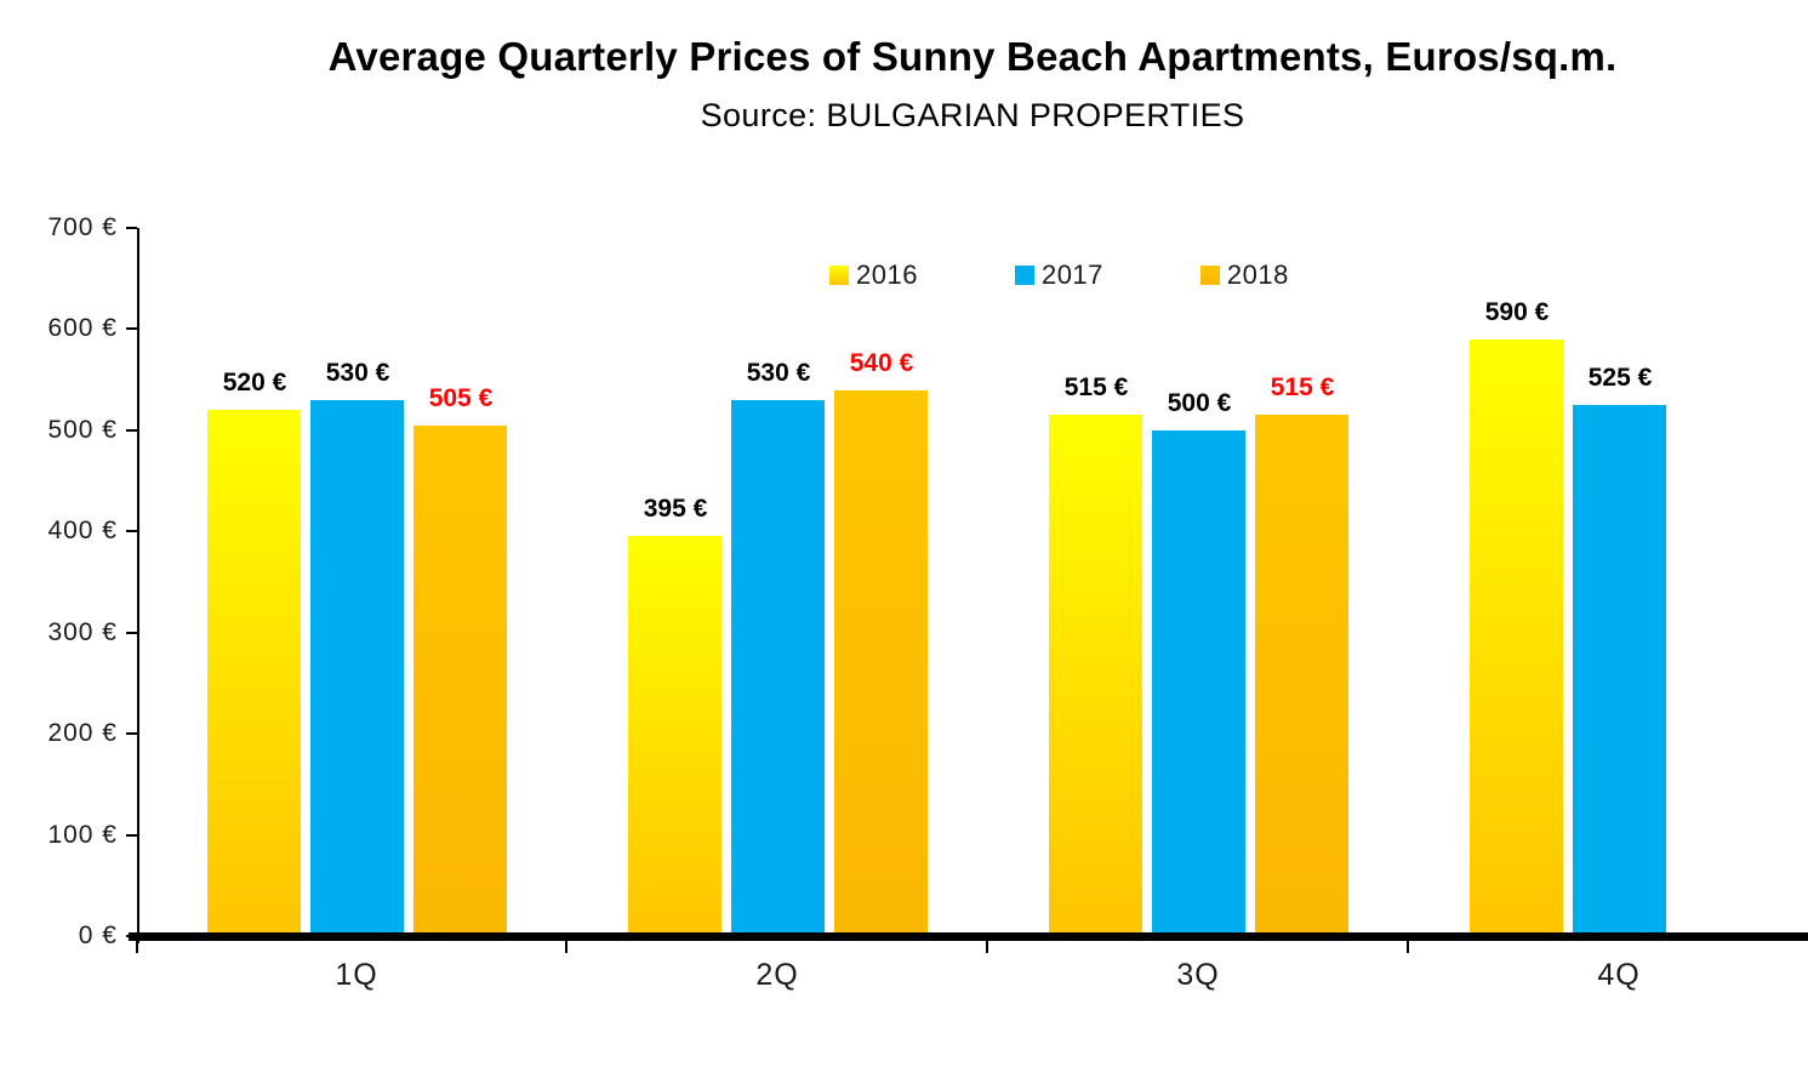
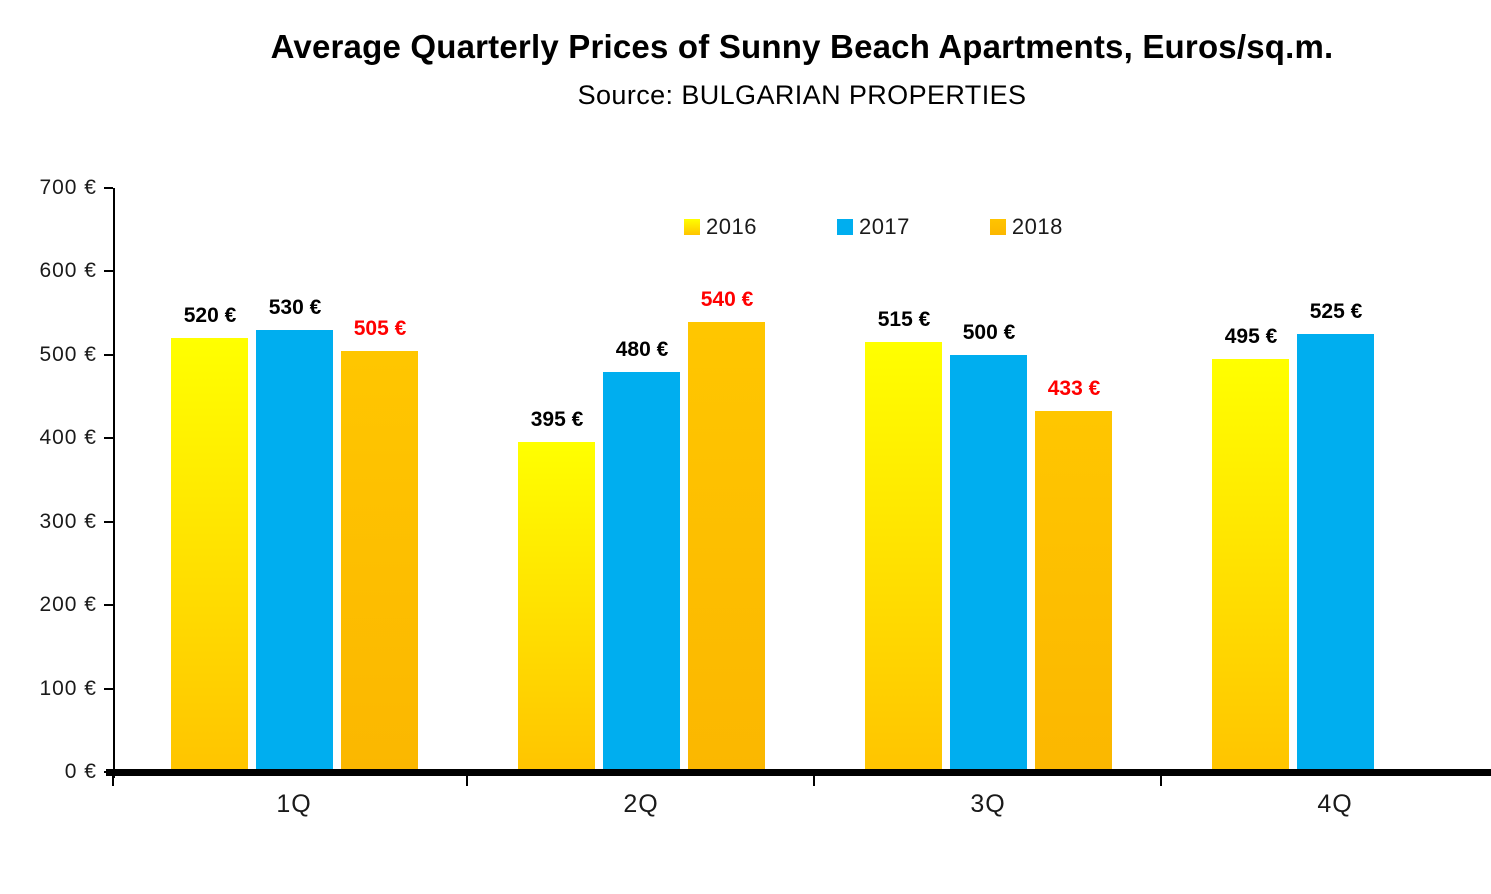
2017/2Q: 530 -> 480
2018/3Q: 515 -> 433
2016/4Q: 590 -> 495
